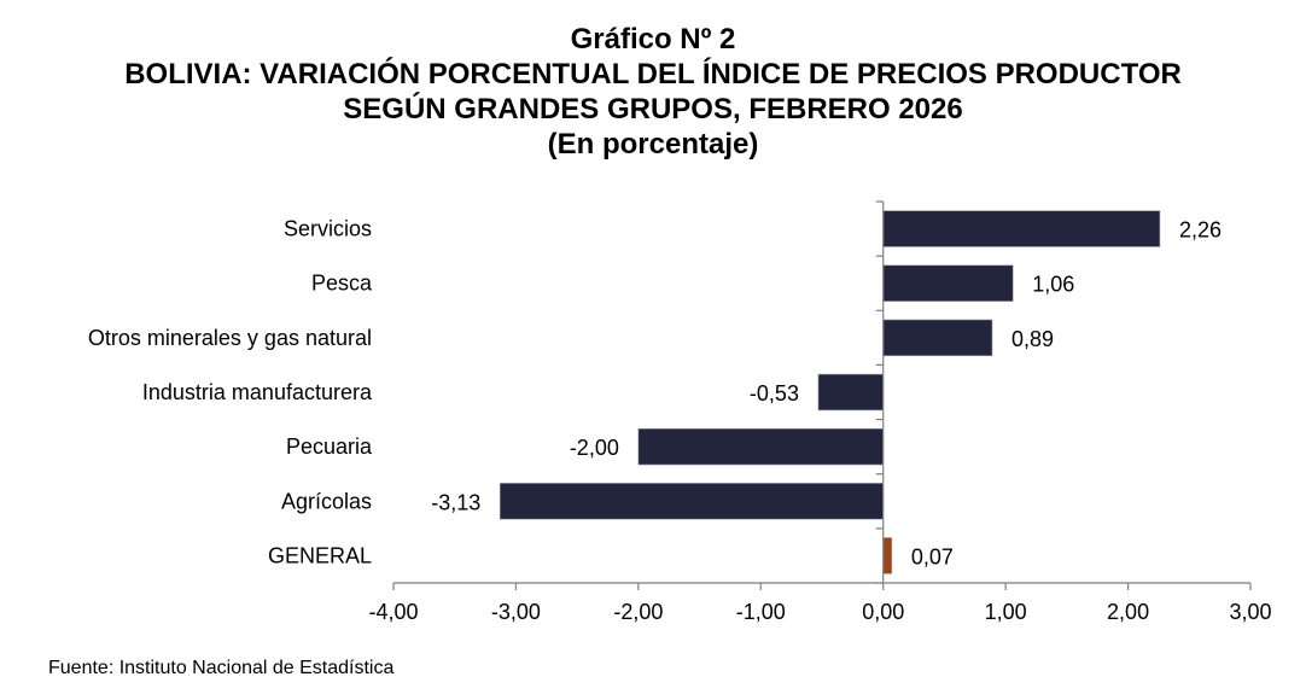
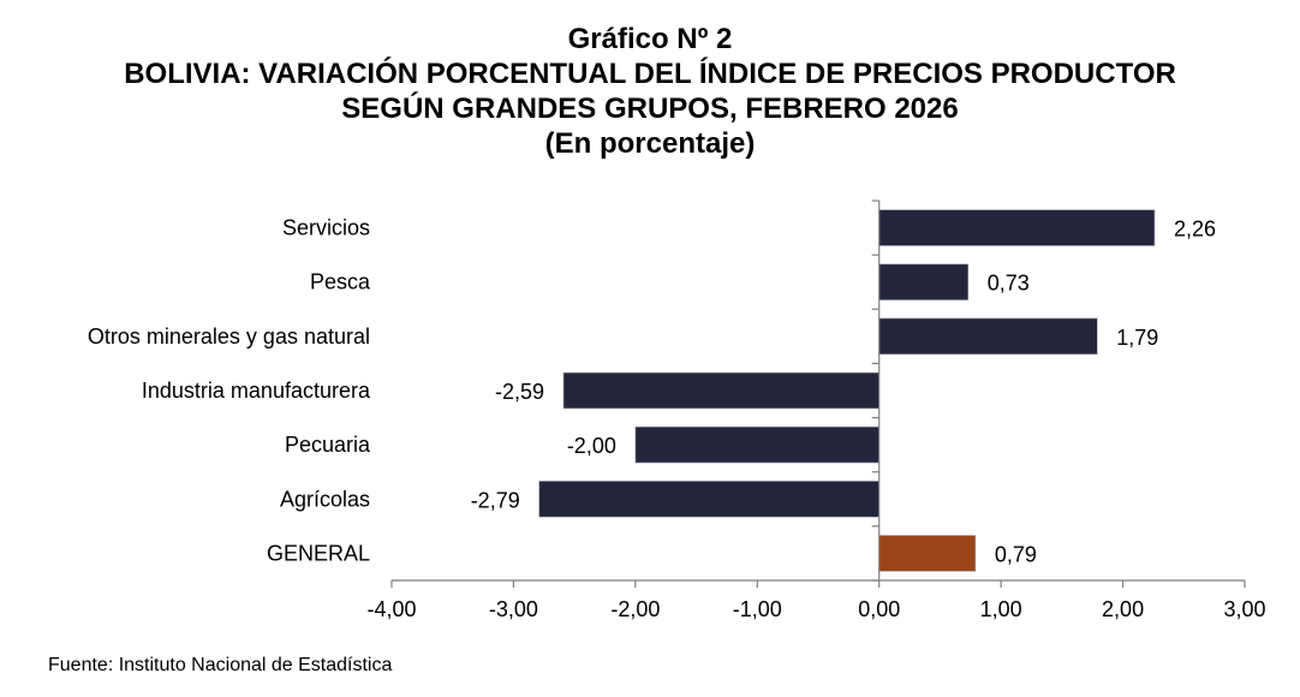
Pesca: 1,06 -> 0,73
Otros minerales y gas natural: 0,89 -> 1,79
Industria manufacturera: -0,53 -> -2,59
Agrícolas: -3,13 -> -2,79
GENERAL: 0,07 -> 0,79
